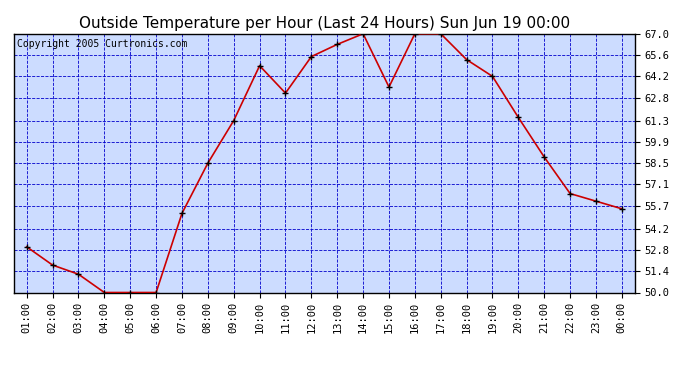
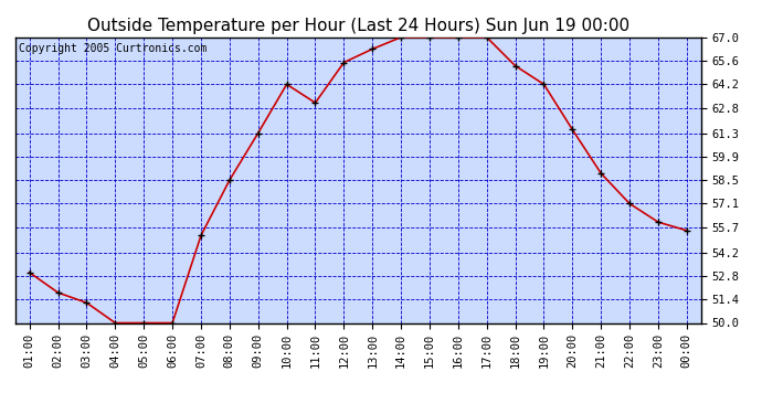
10:00: 64.9 -> 64.2
15:00: 63.5 -> 67.0
22:00: 56.5 -> 57.1
